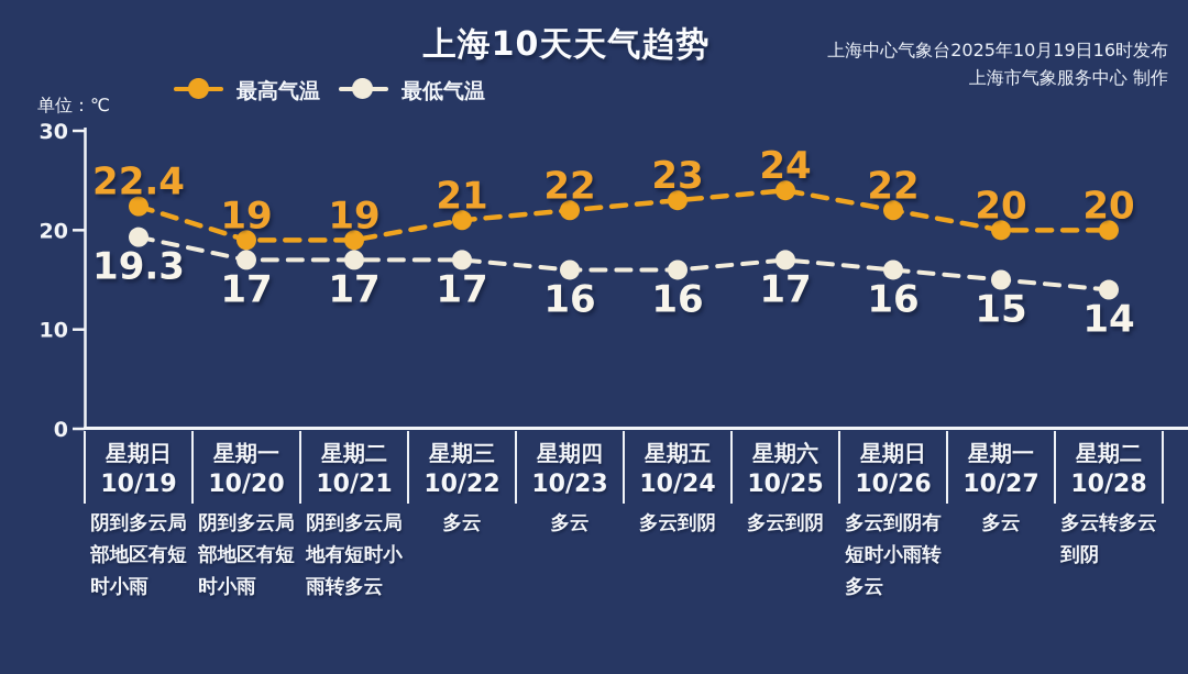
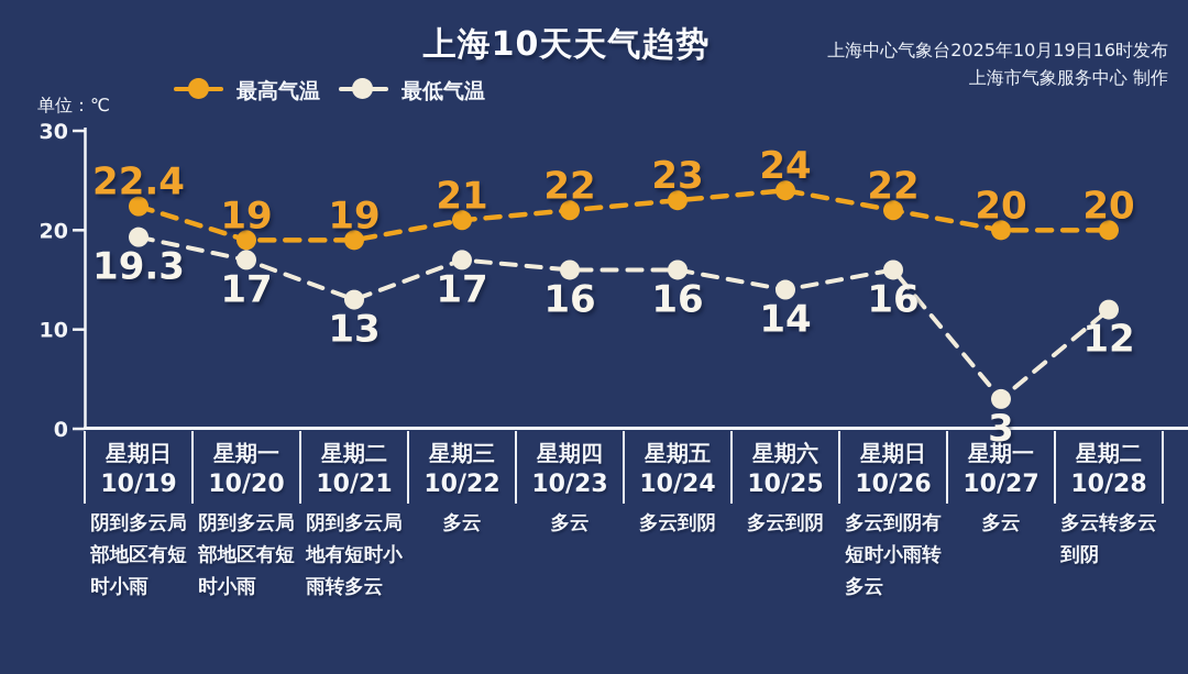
最低气温/10/21: 17 -> 13
最低气温/10/25: 17 -> 14
最低气温/10/27: 15 -> 3
最低气温/10/28: 14 -> 12
